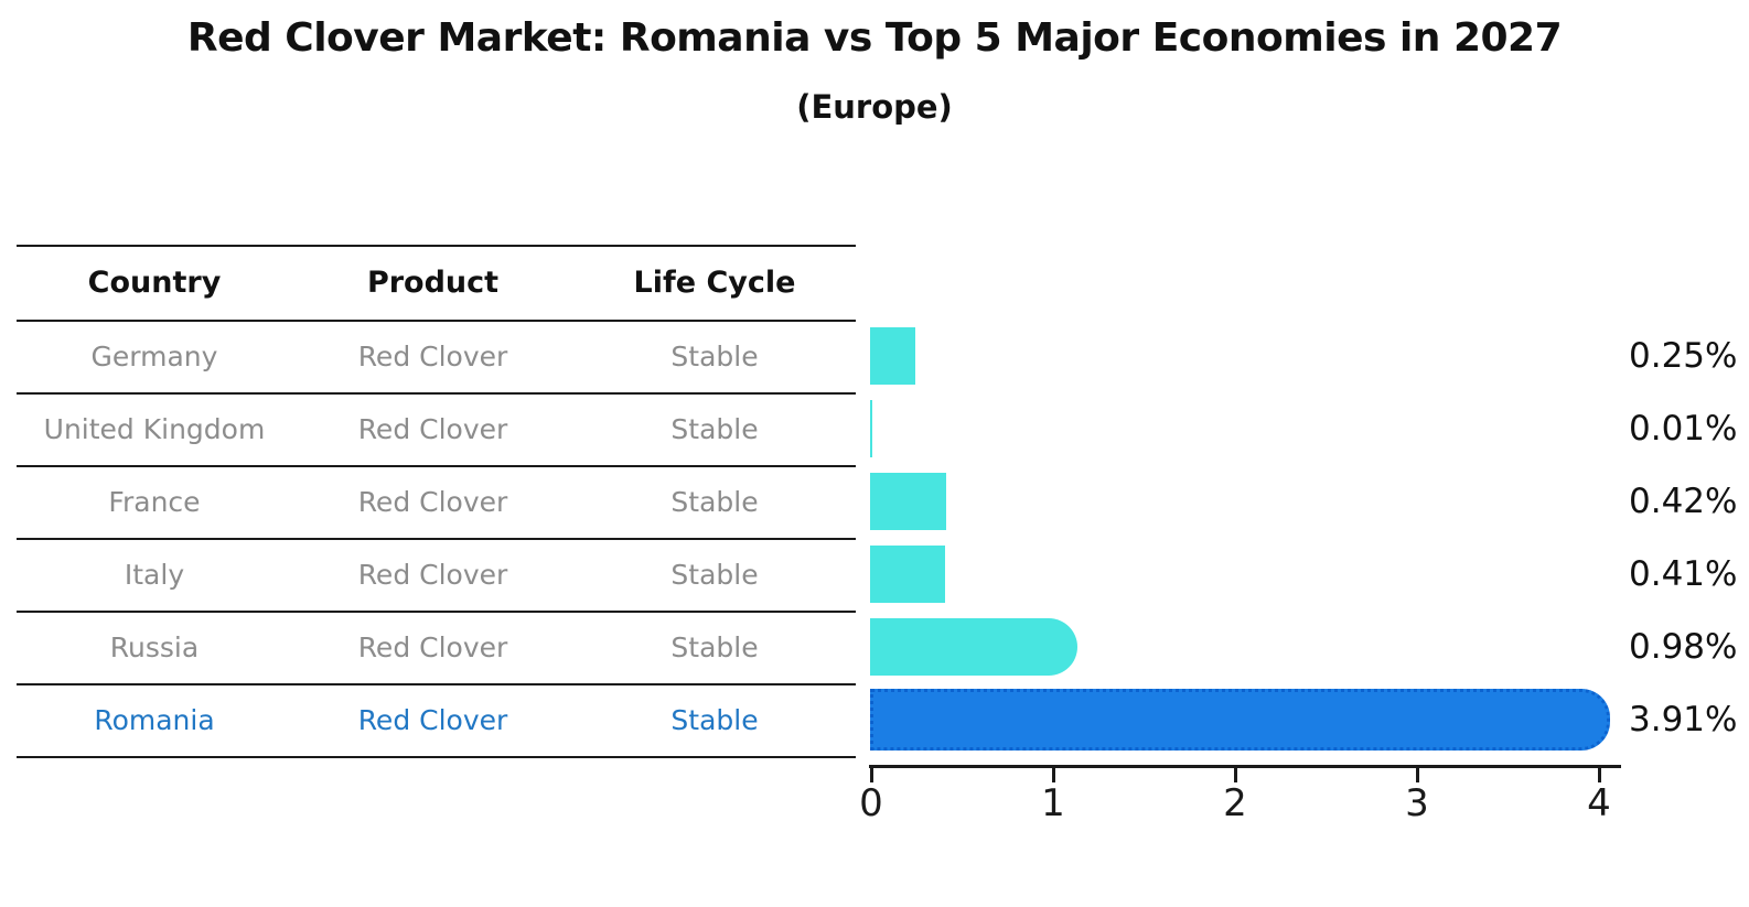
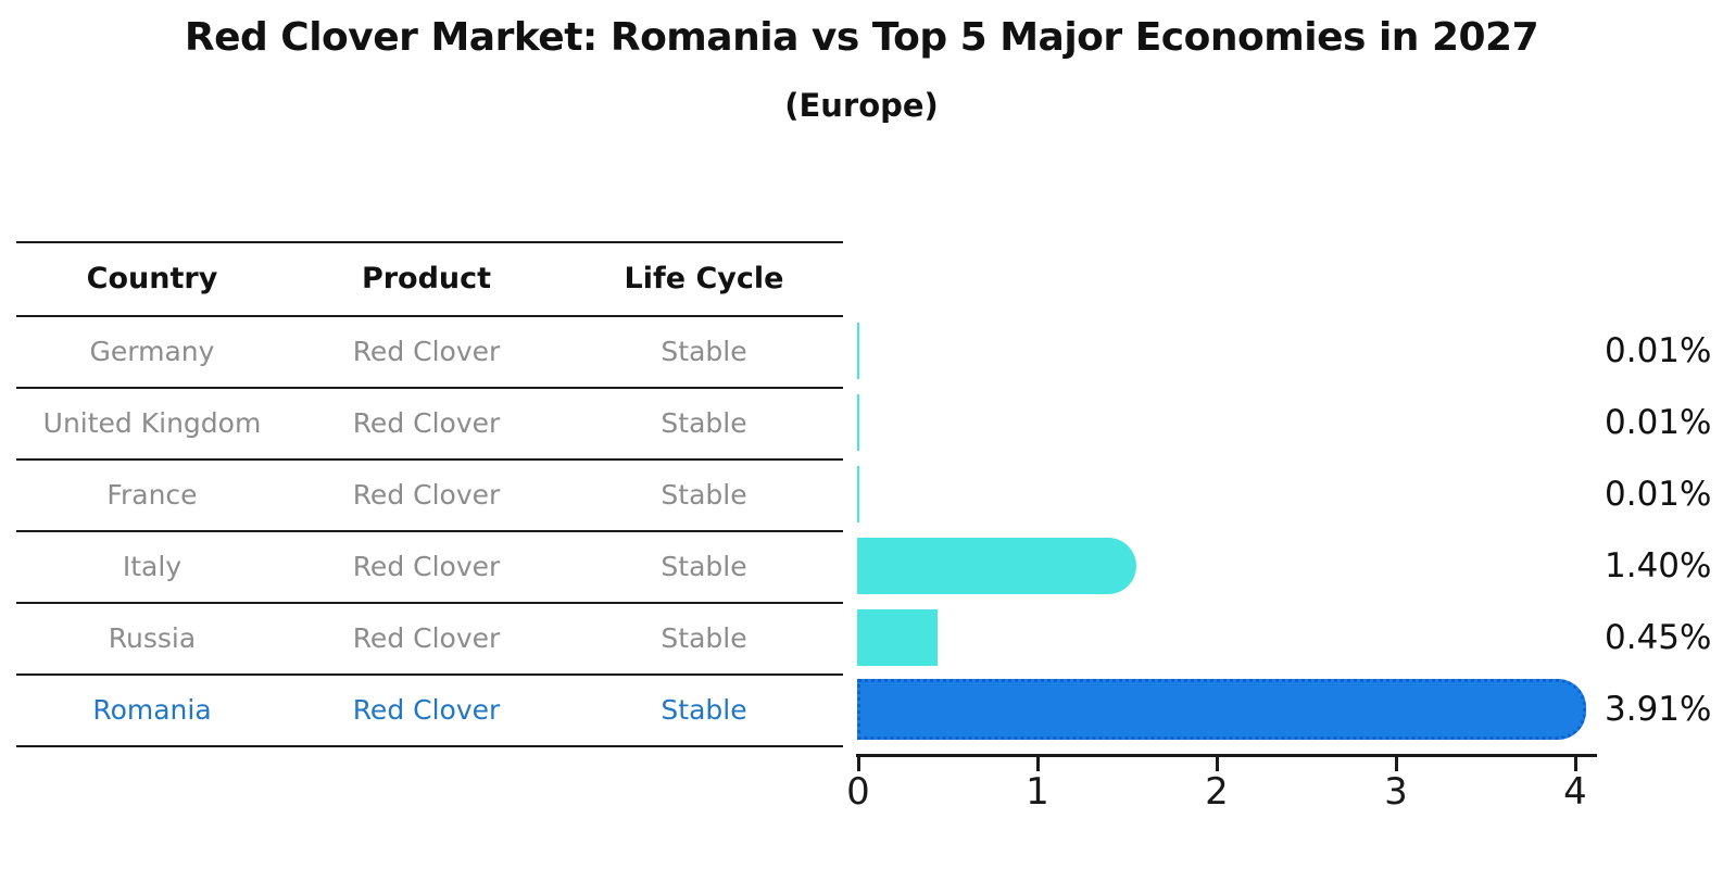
Germany: 0.25% -> 0.01%
France: 0.42% -> 0.01%
Italy: 0.41% -> 1.40%
Russia: 0.98% -> 0.45%
